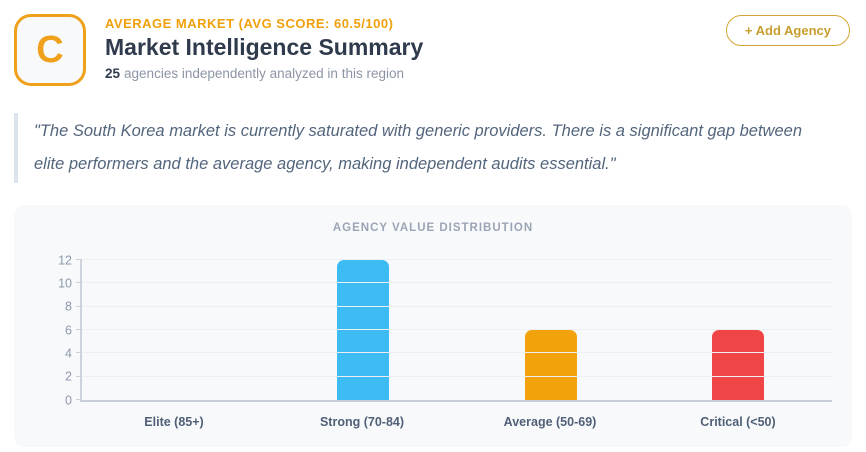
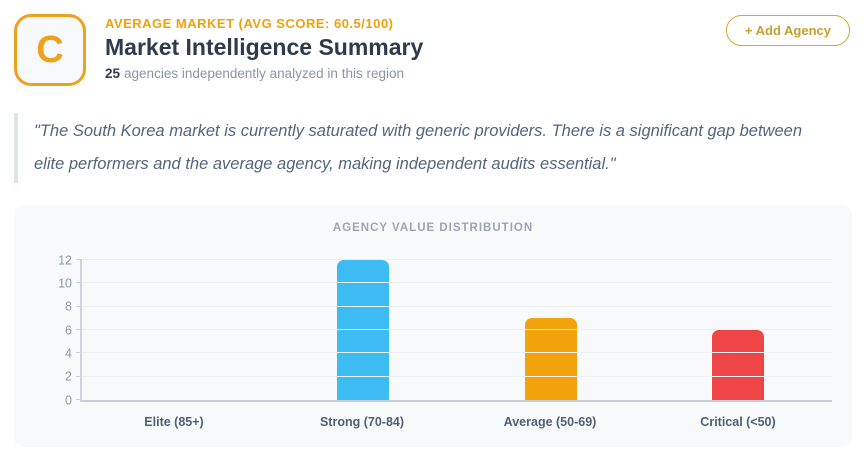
Average (50-69): 6 -> 7
